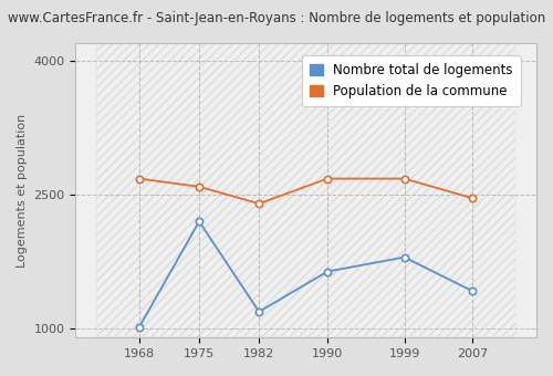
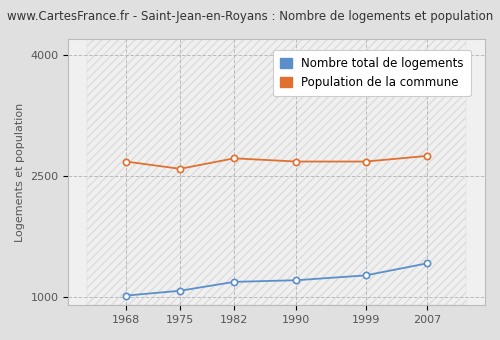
Nombre total de logements/1975: 2200 -> 1080
Population de la commune/1982: 2400 -> 2720
Nombre total de logements/1990: 1640 -> 1210
Nombre total de logements/1999: 1800 -> 1270
Population de la commune/2007: 2460 -> 2750
